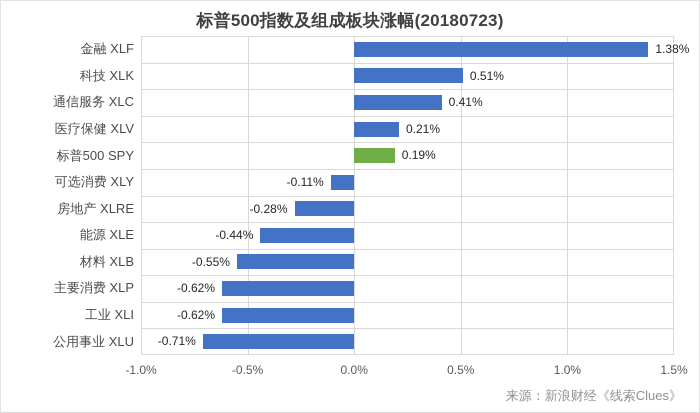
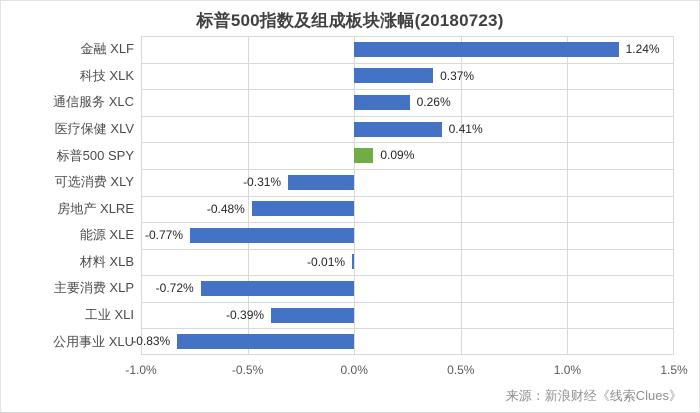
金融 XLF: 1.38% -> 1.24%
科技 XLK: 0.51% -> 0.37%
通信服务 XLC: 0.41% -> 0.26%
医疗保健 XLV: 0.21% -> 0.41%
标普500 SPY: 0.19% -> 0.09%
可选消费 XLY: -0.11% -> -0.31%
房地产 XLRE: -0.28% -> -0.48%
能源 XLE: -0.44% -> -0.77%
材料 XLB: -0.55% -> -0.01%
主要消费 XLP: -0.62% -> -0.72%
工业 XLI: -0.62% -> -0.39%
公用事业 XLU: -0.71% -> -0.83%
